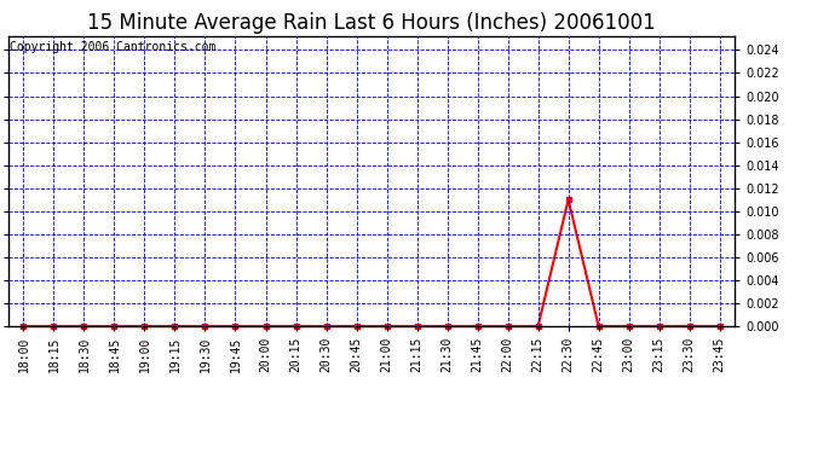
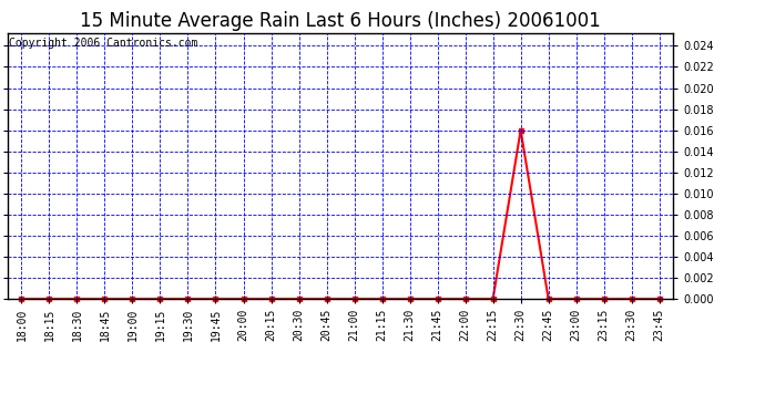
22:30: 0.011 -> 0.016
